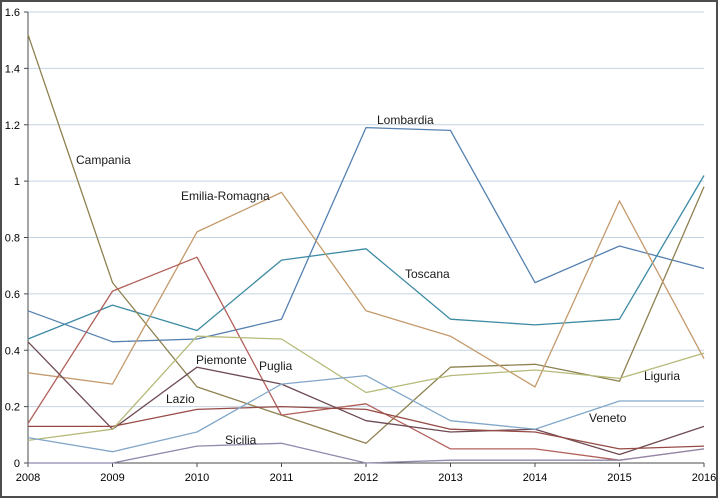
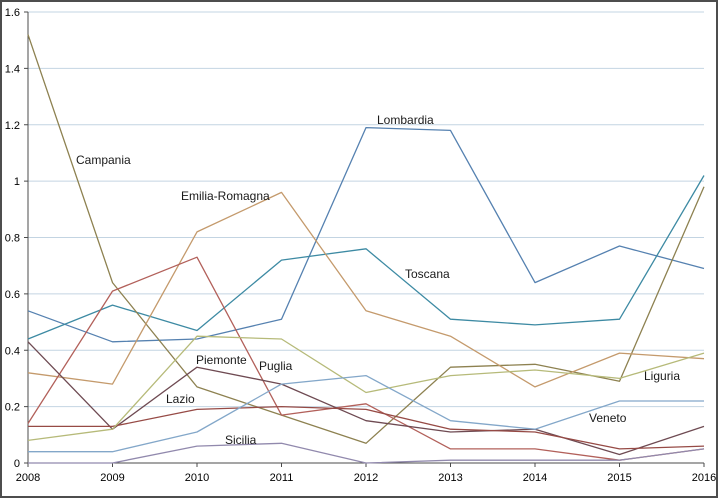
Veneto/2008: 0.09 -> 0.04
Emilia-Romagna/2015: 0.93 -> 0.39
